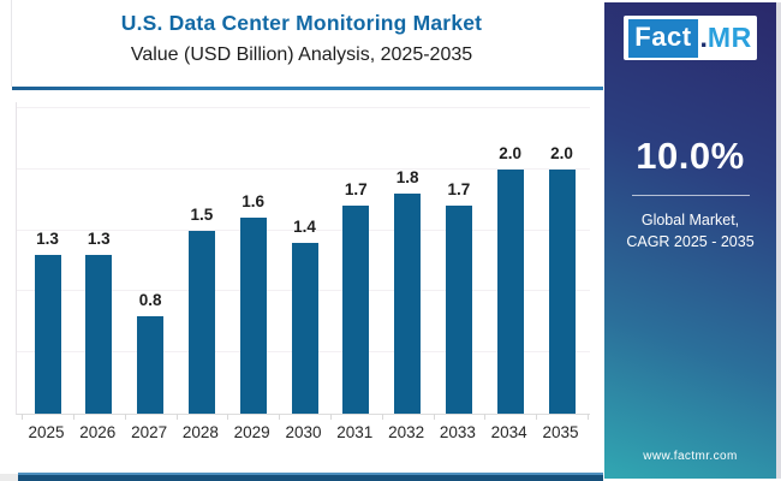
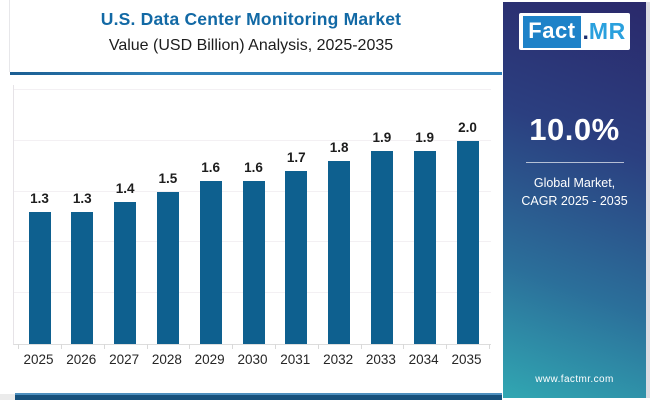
2027: 0.8 -> 1.4
2030: 1.4 -> 1.6
2033: 1.7 -> 1.9
2034: 2.0 -> 1.9
